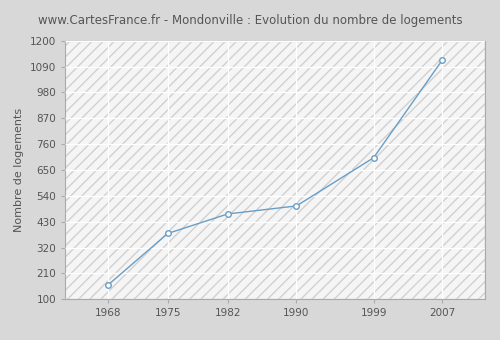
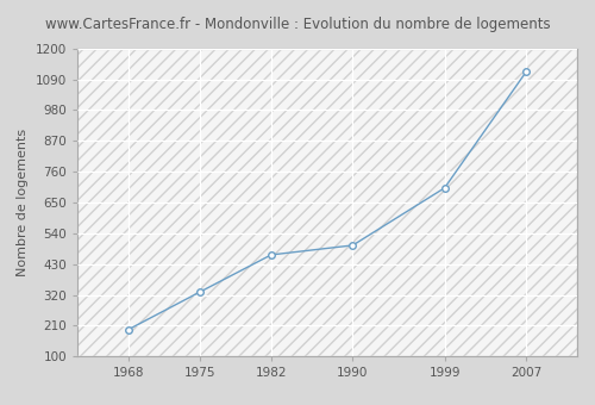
1968: 160 -> 196
1975: 380 -> 330
